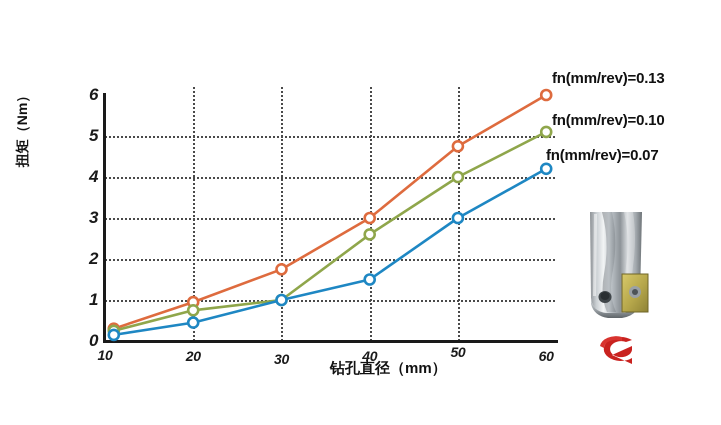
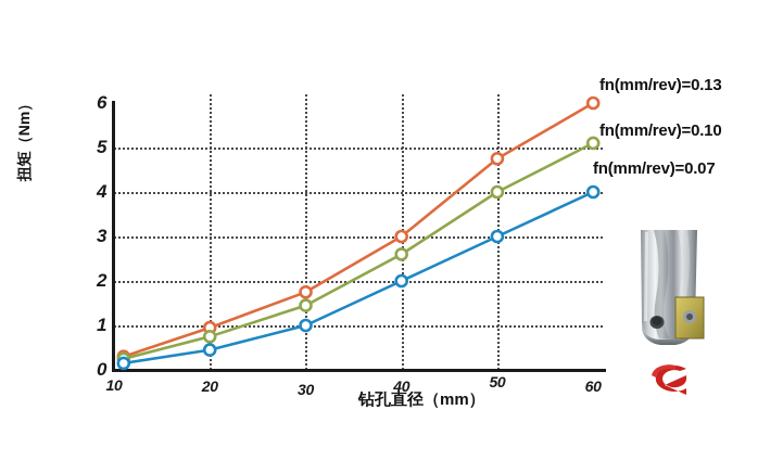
fn(mm/rev)=0.10/30: 1.0 -> 1.4
fn(mm/rev)=0.07/40: 1.5 -> 2.0
fn(mm/rev)=0.07/60: 4.2 -> 4.0
